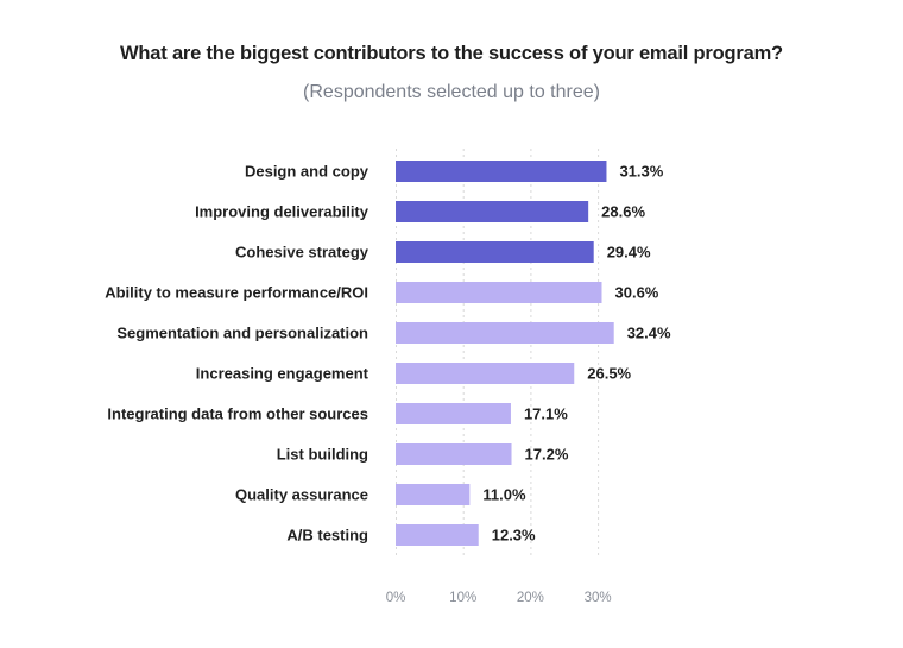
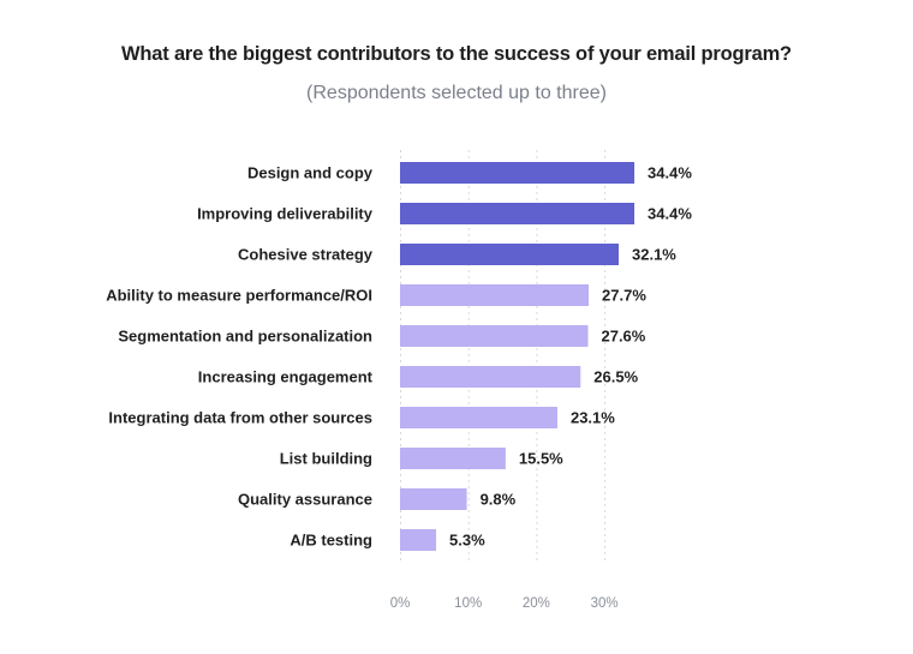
Design and copy: 31.3% -> 34.4%
Improving deliverability: 28.6% -> 34.4%
Cohesive strategy: 29.4% -> 32.1%
Ability to measure performance/ROI: 30.6% -> 27.7%
Segmentation and personalization: 32.4% -> 27.6%
Integrating data from other sources: 17.1% -> 23.1%
List building: 17.2% -> 15.5%
Quality assurance: 11.0% -> 9.8%
A/B testing: 12.3% -> 5.3%
